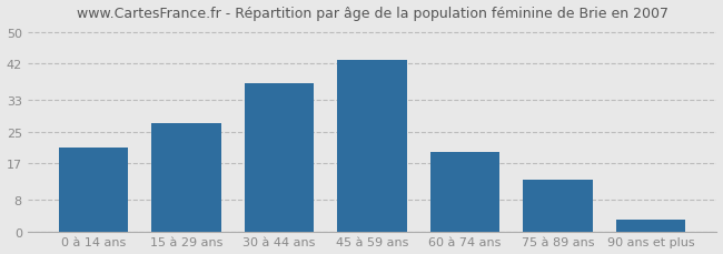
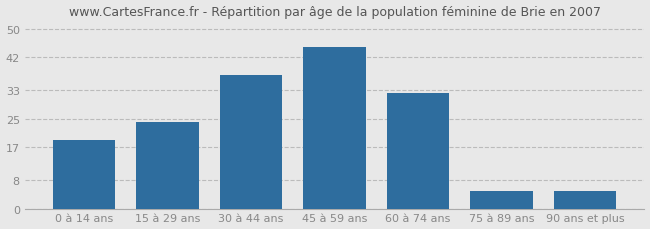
0 à 14 ans: 21 -> 19
15 à 29 ans: 27 -> 24
45 à 59 ans: 43 -> 45
60 à 74 ans: 20 -> 32
75 à 89 ans: 13 -> 5
90 ans et plus: 3 -> 5
